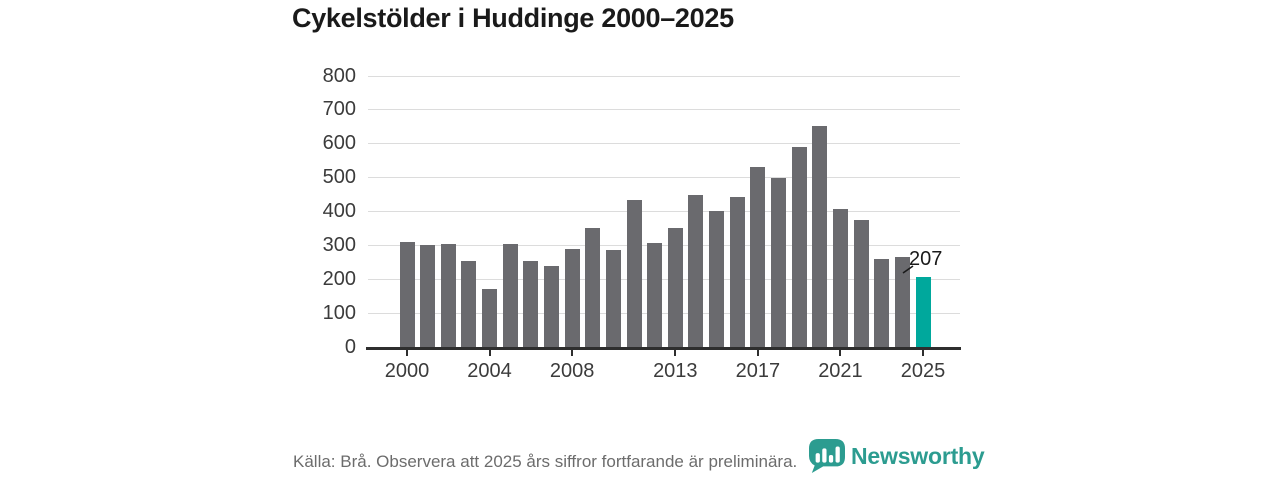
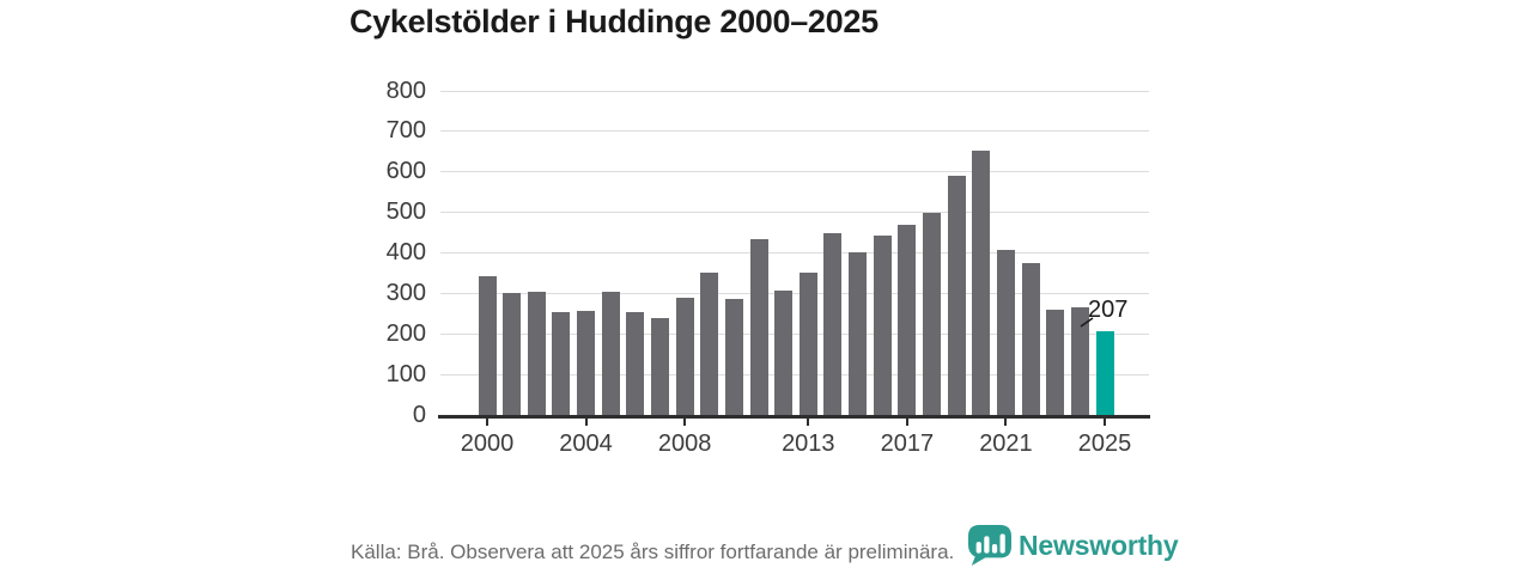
2000: 310 -> 340
2004: 170 -> 260
2017: 530 -> 470
